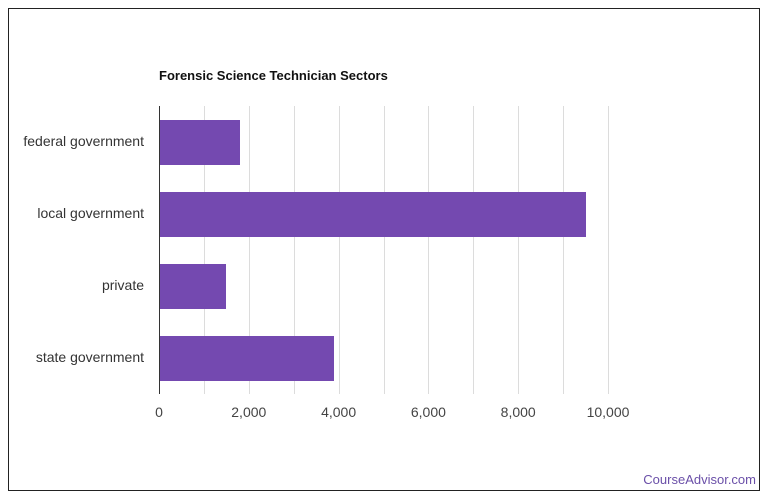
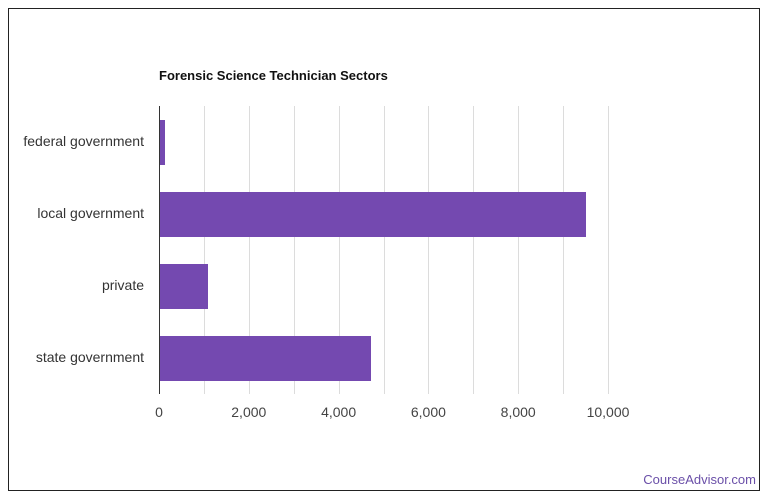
federal government: 1800 -> 100
private: 1500 -> 1100
state government: 3900 -> 4700
